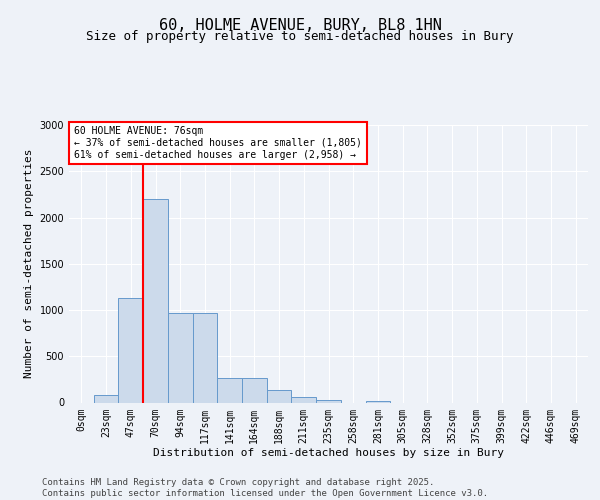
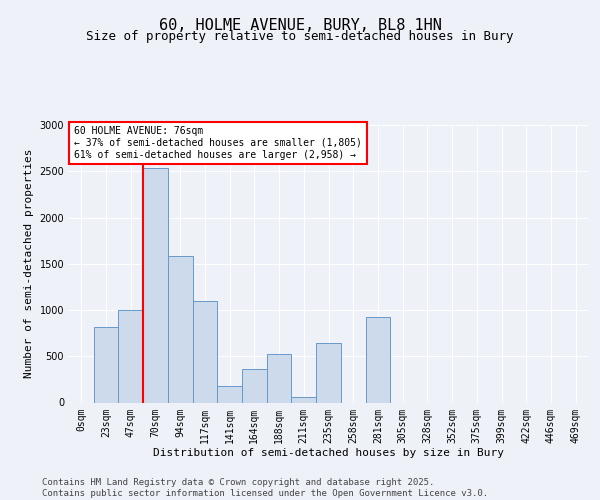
23sqm: 80 -> 820
47sqm: 1130 -> 1000
70sqm: 2200 -> 2540
94sqm: 970 -> 1580
117sqm: 970 -> 1100
141sqm: 270 -> 180
164sqm: 270 -> 360
188sqm: 130 -> 520
235sqm: 30 -> 640
281sqm: 20 -> 920
